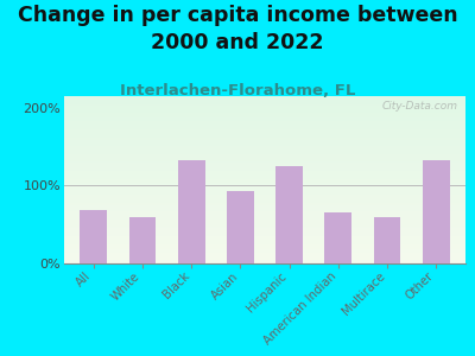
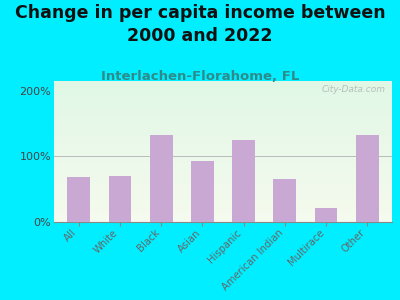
White: 60% -> 70%
Multirace: 60% -> 22%
